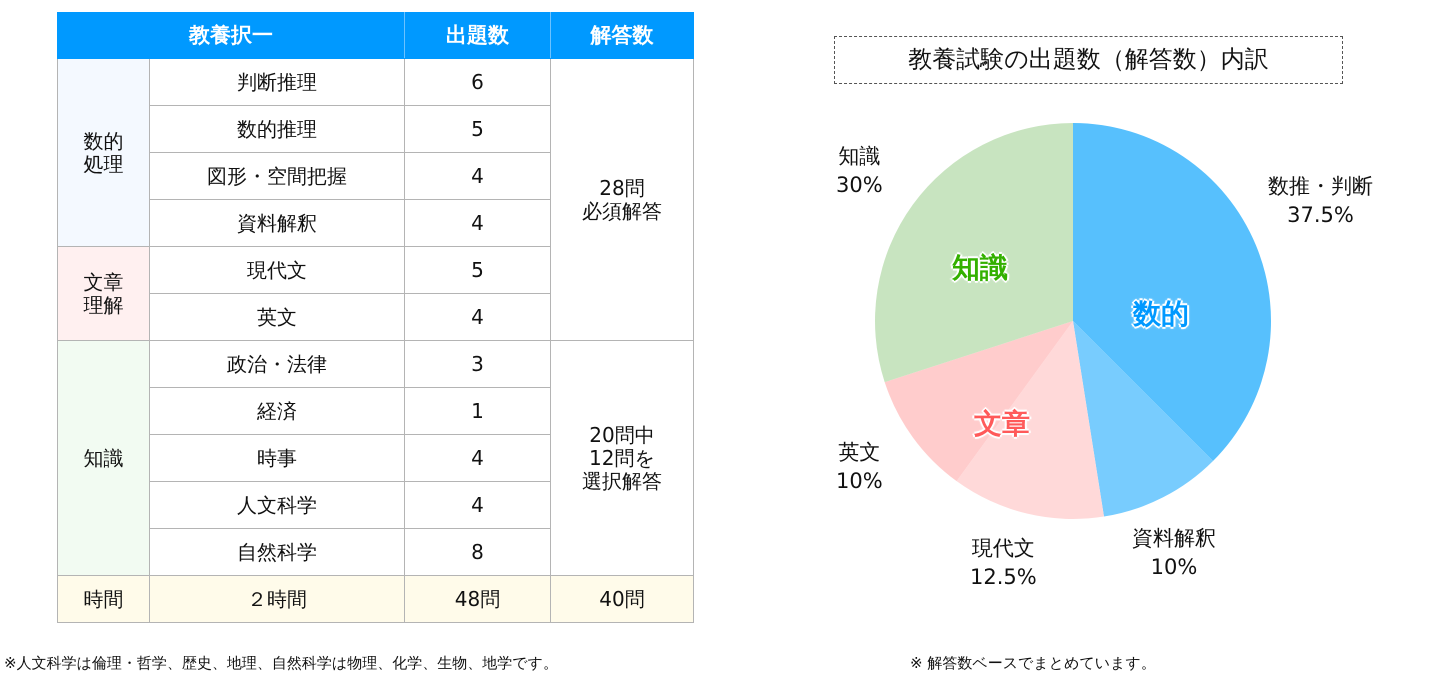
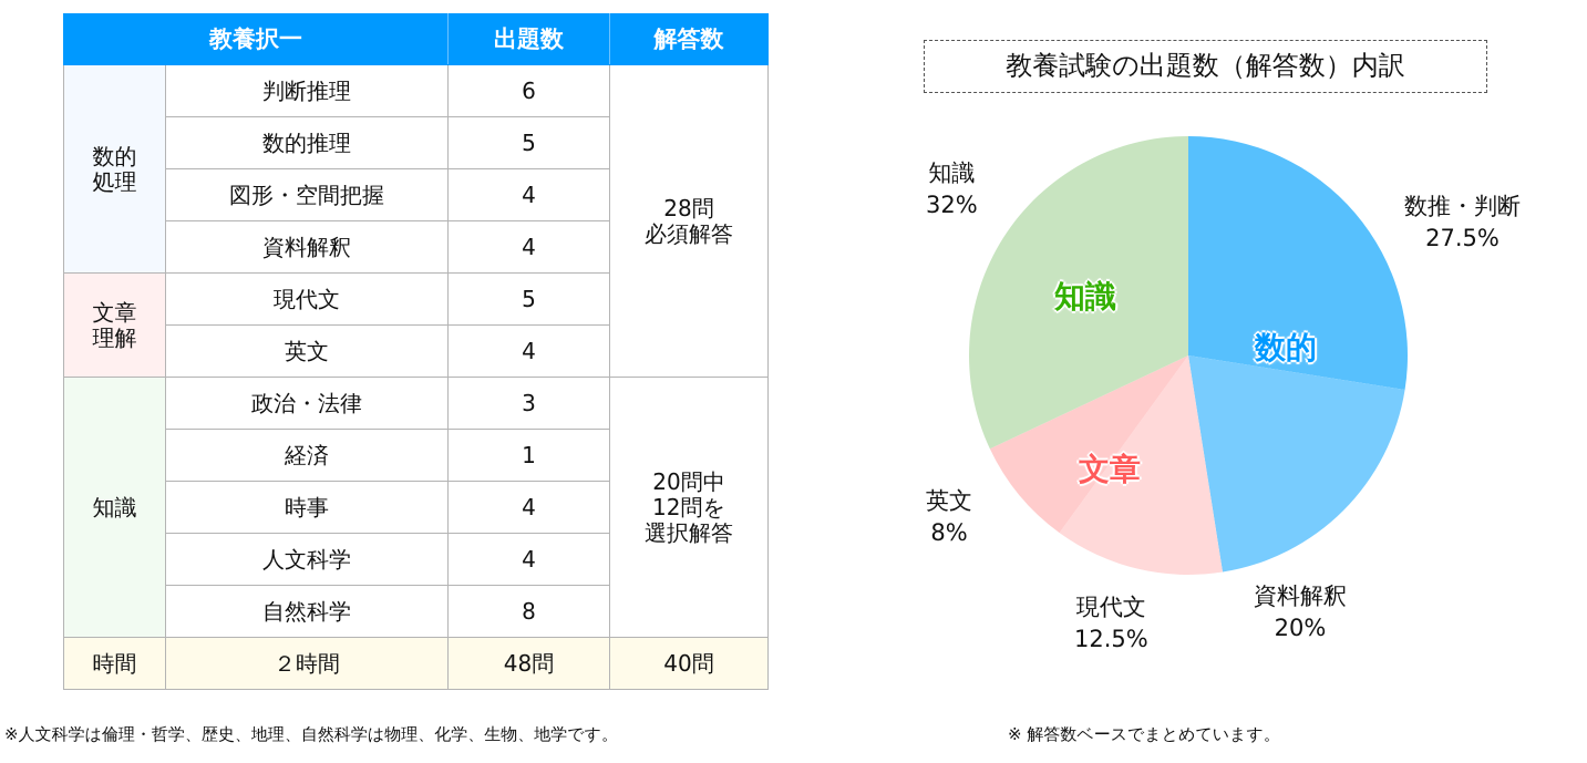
数推・判断: 37.5% -> 27.5%
資料解釈: 10% -> 20%
英文: 10% -> 8%
知識: 30% -> 32%
